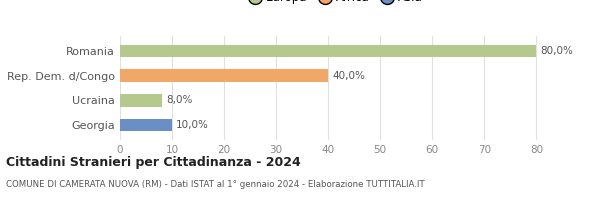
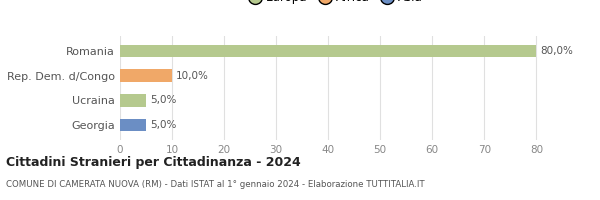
Rep. Dem. d/Congo: 40,0% -> 10,0%
Ucraina: 8,0% -> 5,0%
Georgia: 10,0% -> 5,0%
